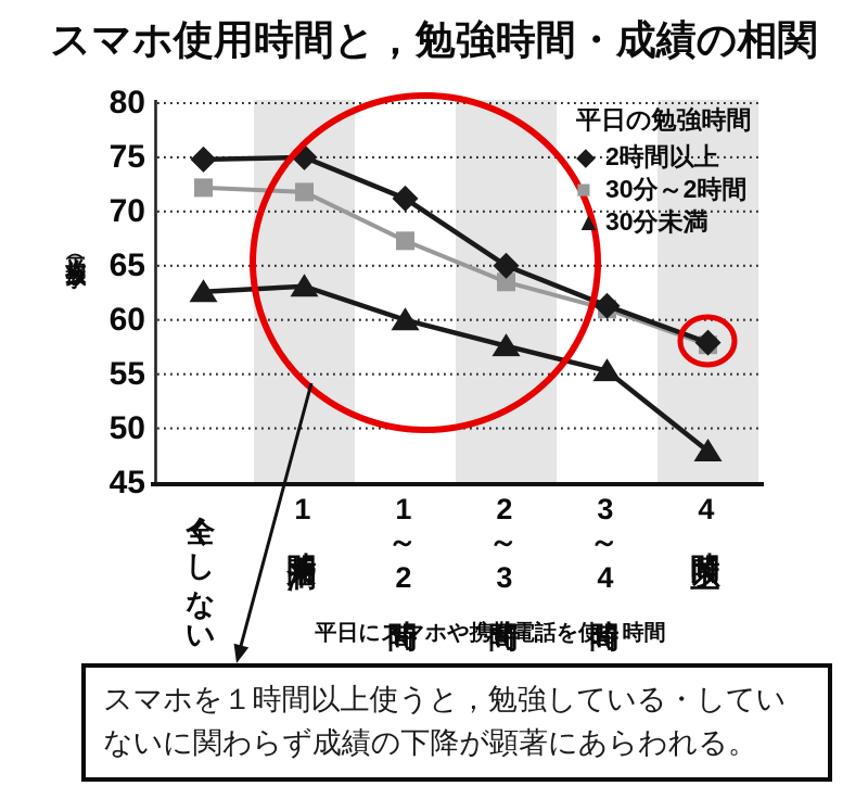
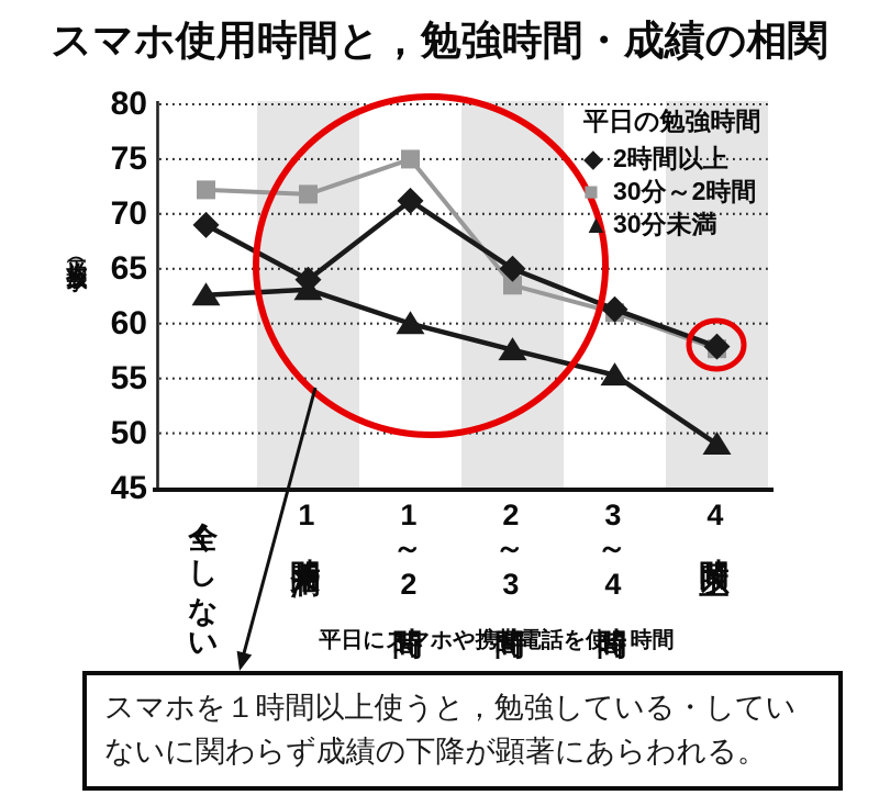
2時間以上/全くしない: 75 -> 69
2時間以上/1時間未満: 75 -> 64
30分～2時間/1～2時間: 67 -> 75
30分未満/4時間以上: 48 -> 49
